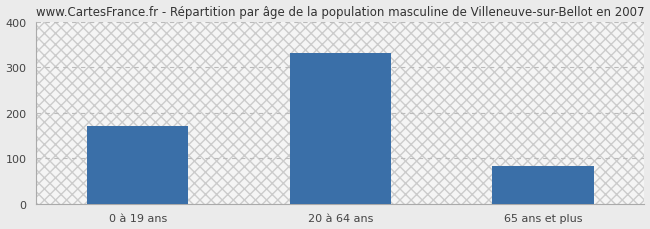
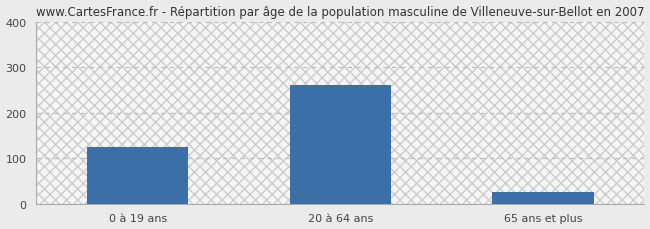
0 à 19 ans: 170 -> 125
20 à 64 ans: 330 -> 260
65 ans et plus: 83 -> 25
